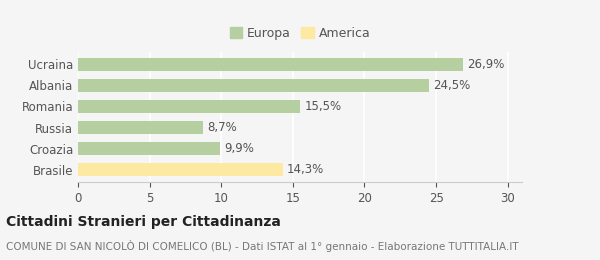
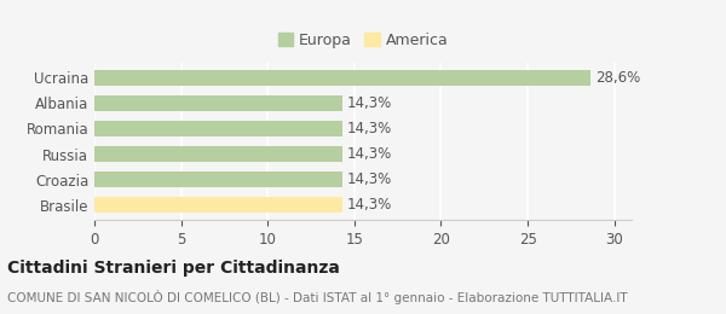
Ucraina: 26,9% -> 28,6%
Albania: 24,5% -> 14,3%
Romania: 15,5% -> 14,3%
Russia: 8,7% -> 14,3%
Croazia: 9,9% -> 14,3%
